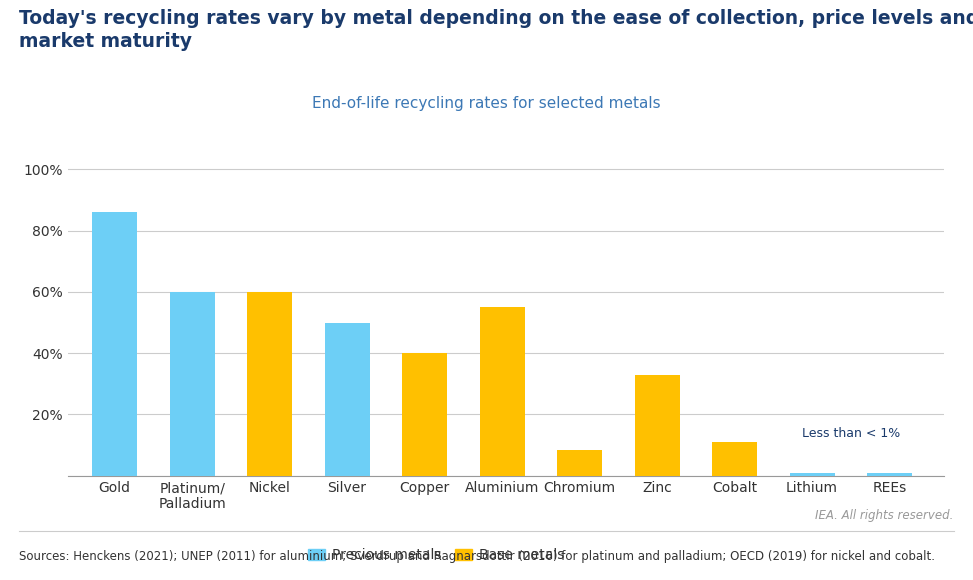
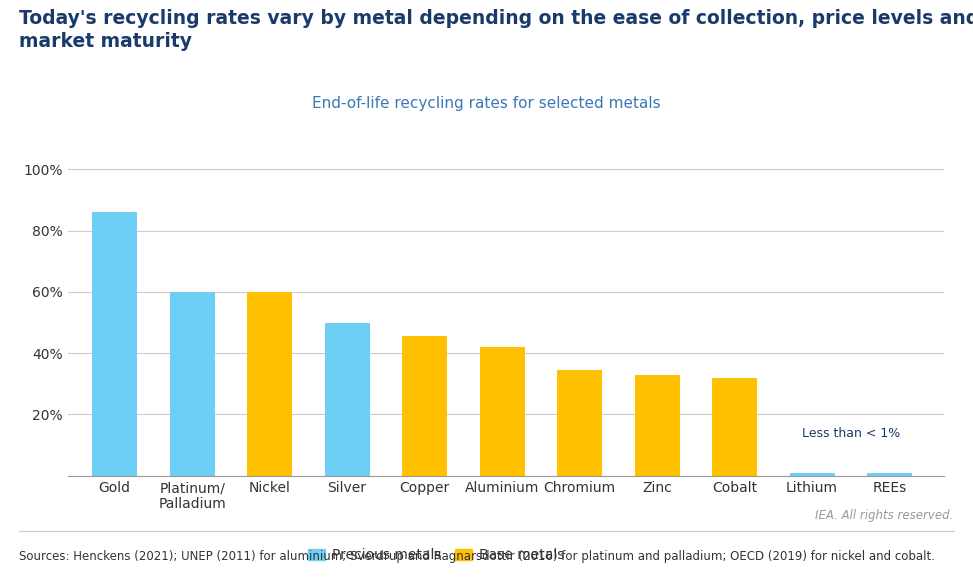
Copper: 40.0% -> 45.5%
Aluminium: 55.0% -> 42.0%
Chromium: 8.5% -> 34.5%
Cobalt: 11.0% -> 32.0%
